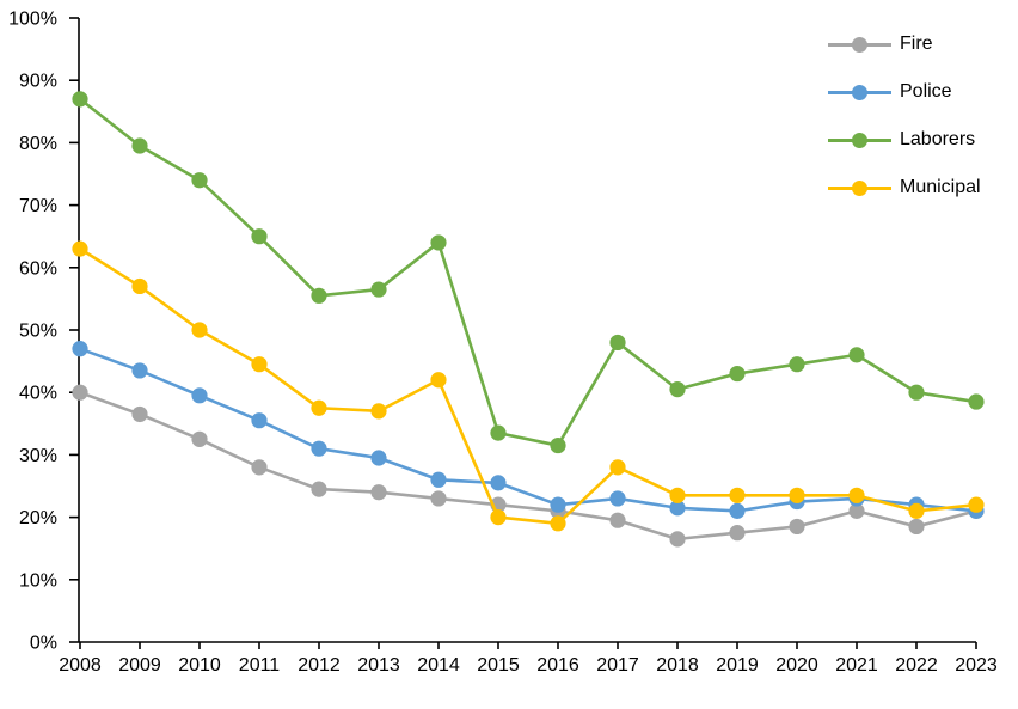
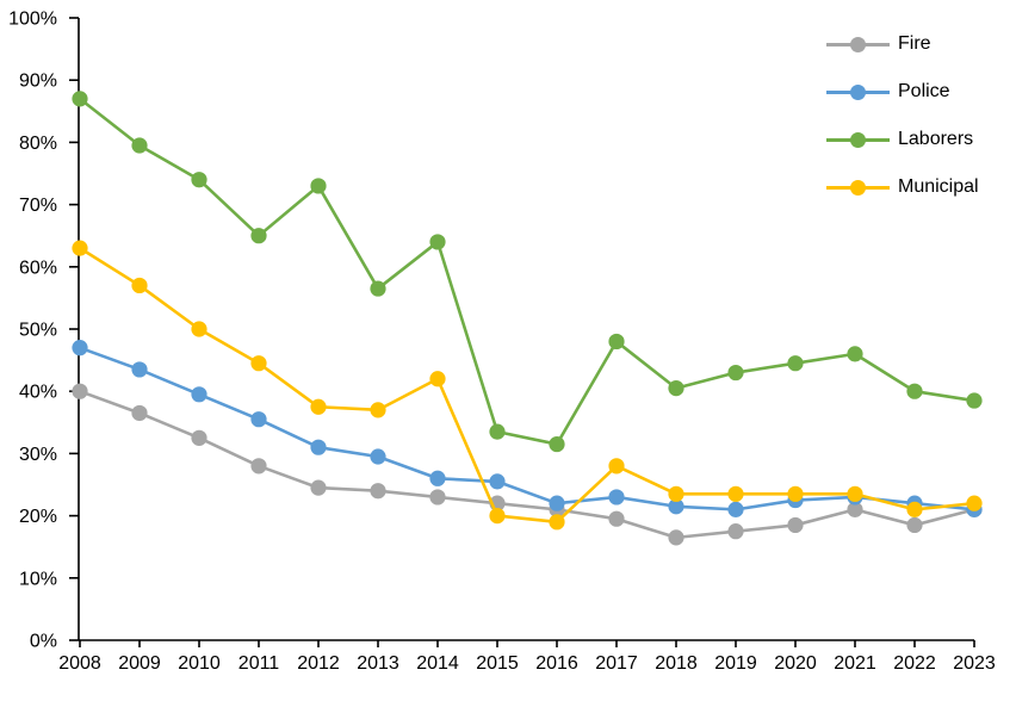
Laborers/2012: 56% -> 73%
